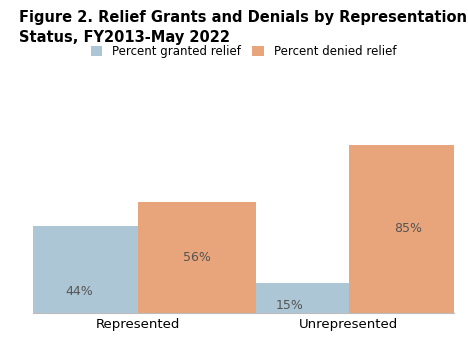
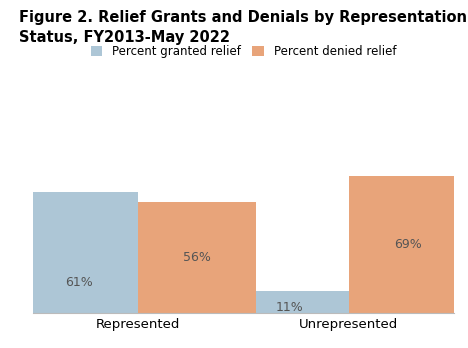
Percent granted relief/Represented: 44% -> 61%
Percent granted relief/Unrepresented: 15% -> 11%
Percent denied relief/Unrepresented: 85% -> 69%
